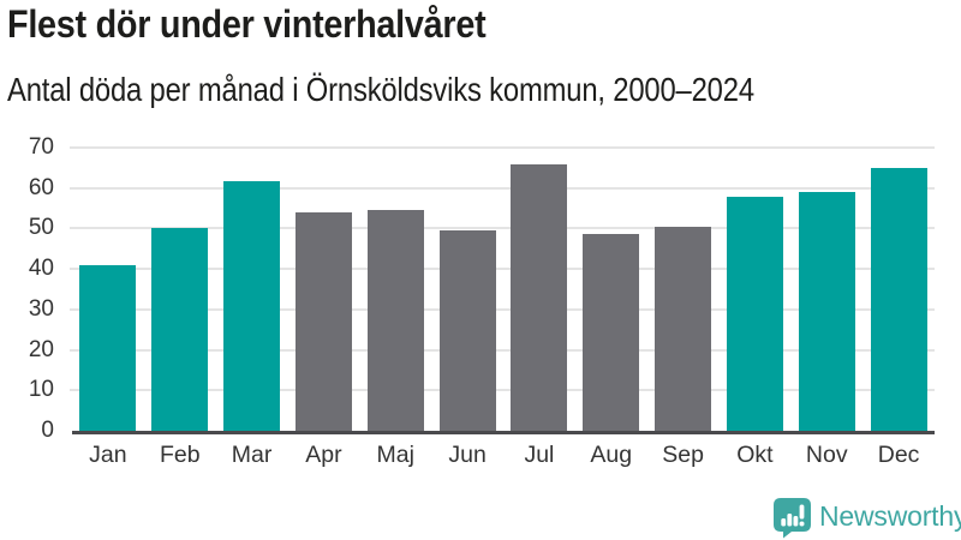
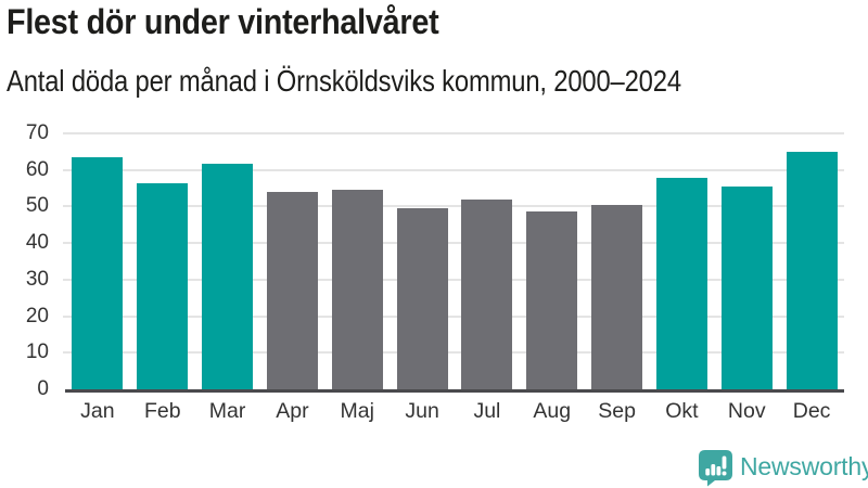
Jan: 41 -> 63
Feb: 50 -> 56
Jul: 66 -> 52
Nov: 59 -> 55
